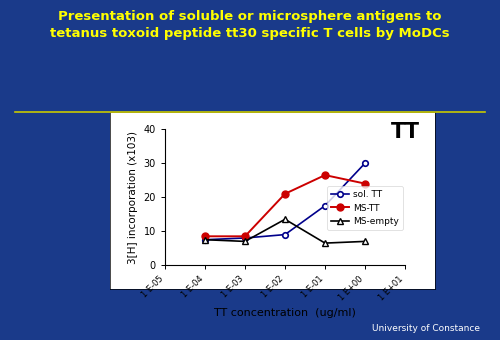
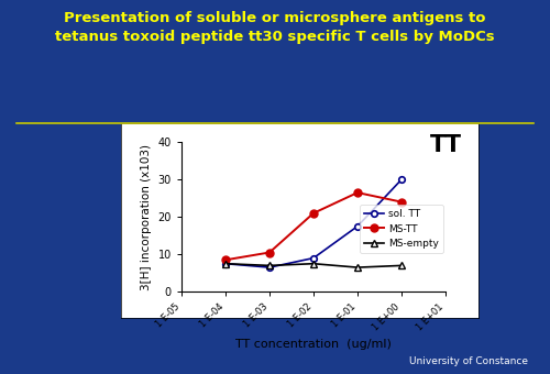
sol. TT/1 E-03: 8.0 -> 6.5
MS-TT/1 E-03: 8.5 -> 10.5
MS-empty/1 E-02: 13.5 -> 7.5
